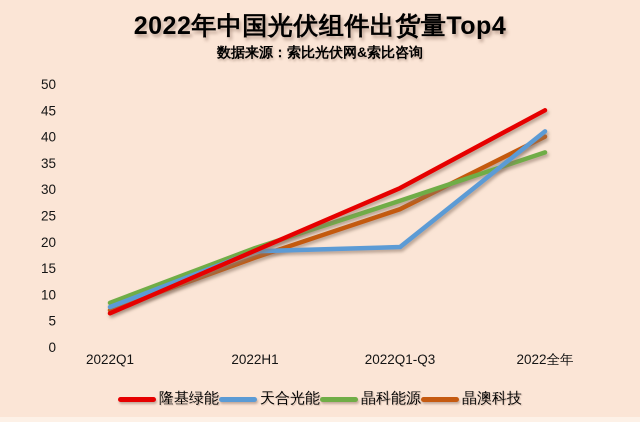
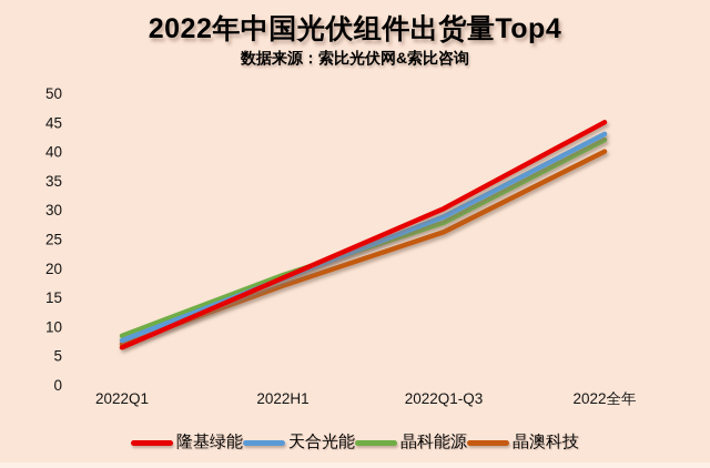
天合光能/2022Q1-Q3: 19 -> 29
天合光能/2022全年: 41 -> 43
晶科能源/2022全年: 37 -> 42
